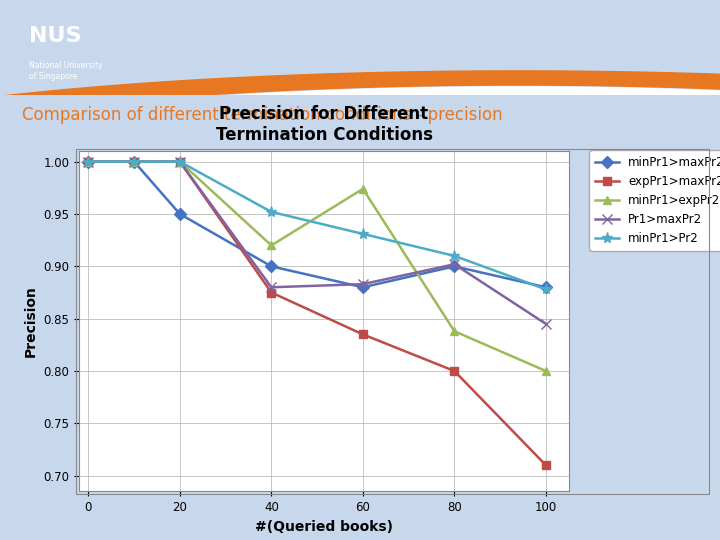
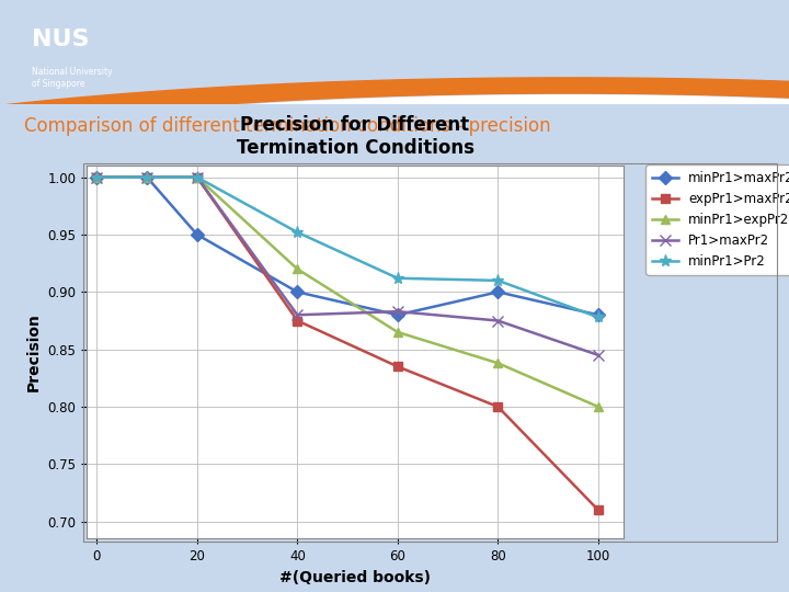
minPr1>expPr2/60: 0.974 -> 0.865
minPr1>Pr2/60: 0.931 -> 0.912
Pr1>maxPr2/80: 0.902 -> 0.875
